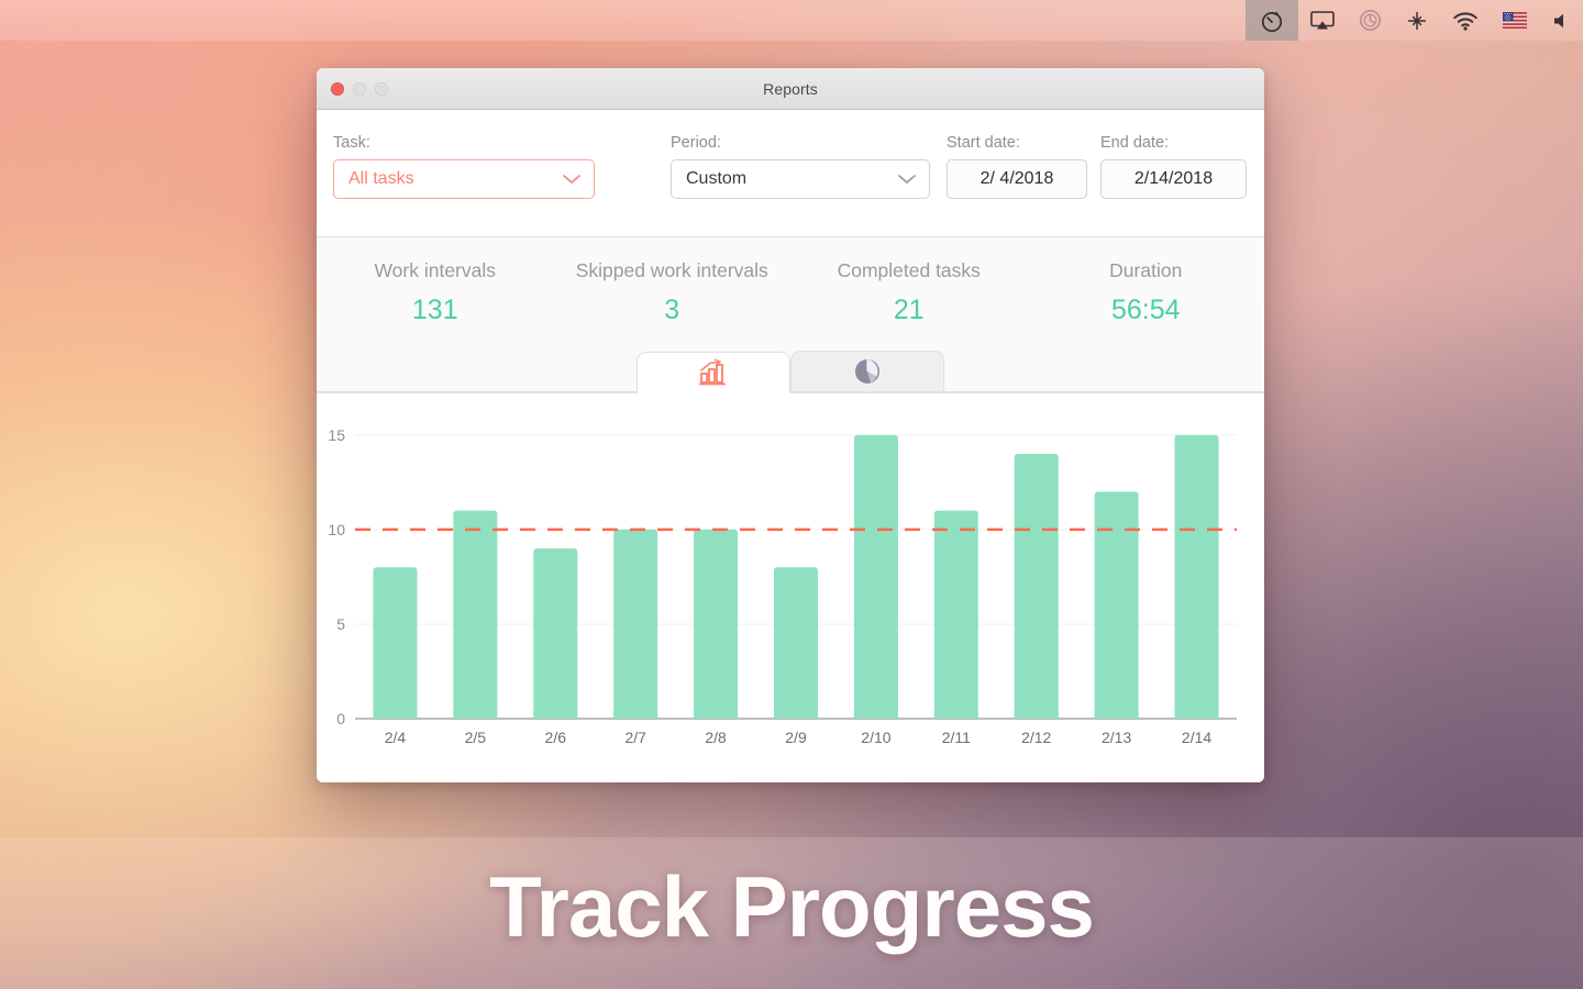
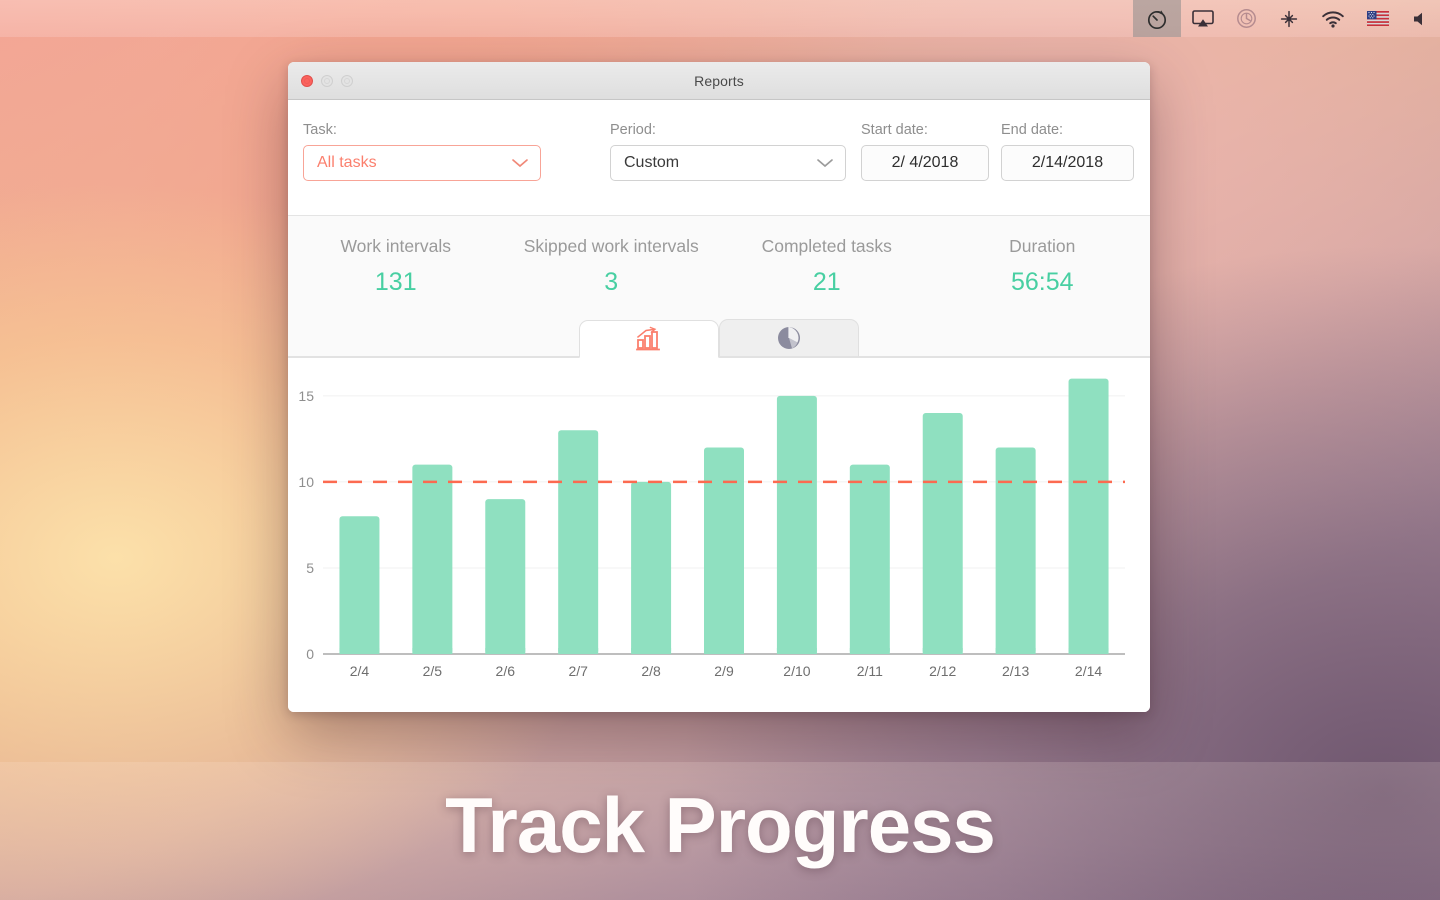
2/7: 10 -> 13
2/9: 8 -> 12
2/14: 15 -> 16
